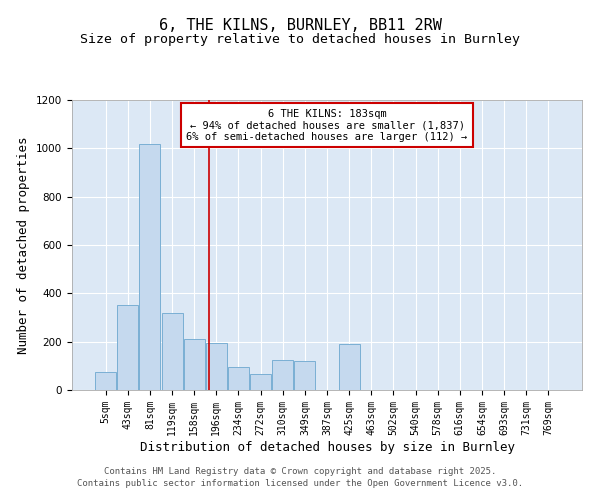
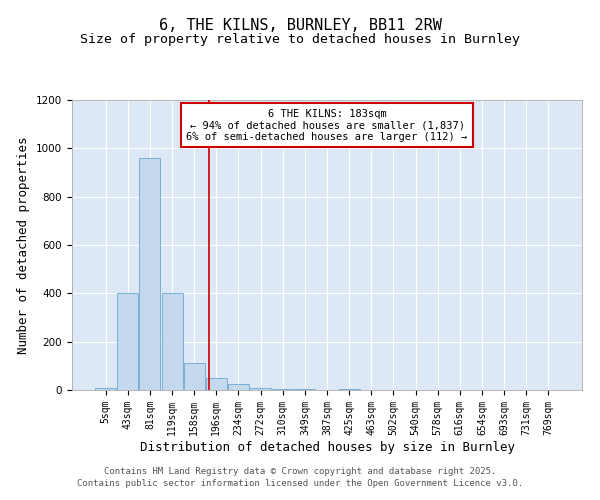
5sqm: 75 -> 10
43sqm: 350 -> 400
81sqm: 1020 -> 960
119sqm: 320 -> 400
158sqm: 210 -> 110
196sqm: 195 -> 50
234sqm: 95 -> 25
272sqm: 65 -> 10
310sqm: 125 -> 5
349sqm: 120 -> 5
425sqm: 190 -> 5
